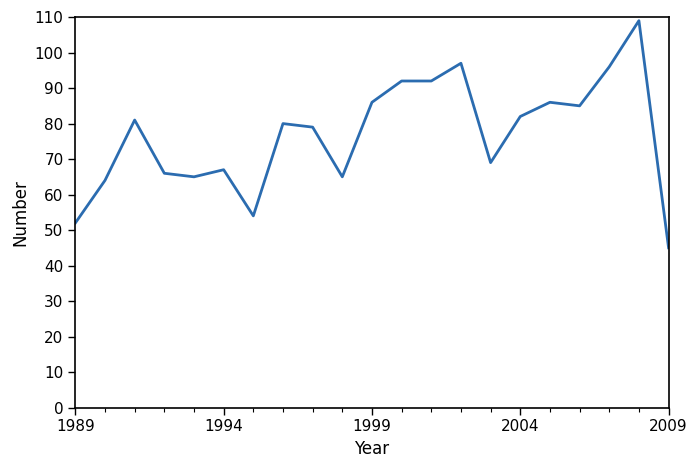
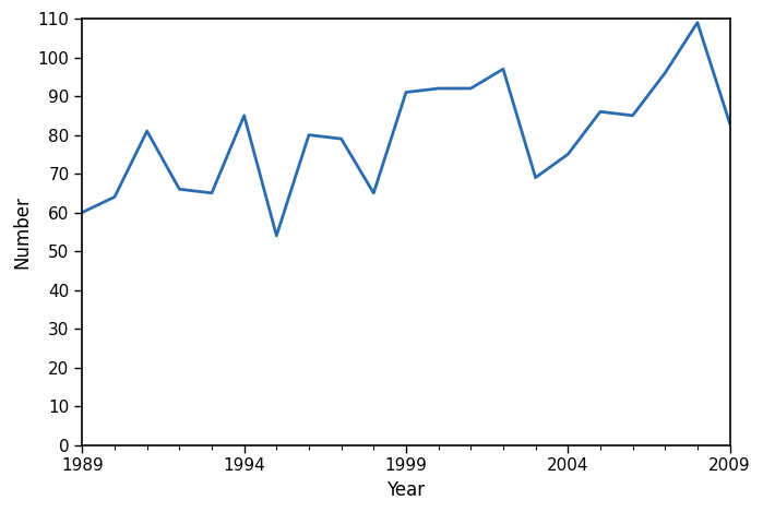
1989: 52 -> 60
1994: 67 -> 85
1999: 86 -> 91
2004: 82 -> 75
2009: 45 -> 83
